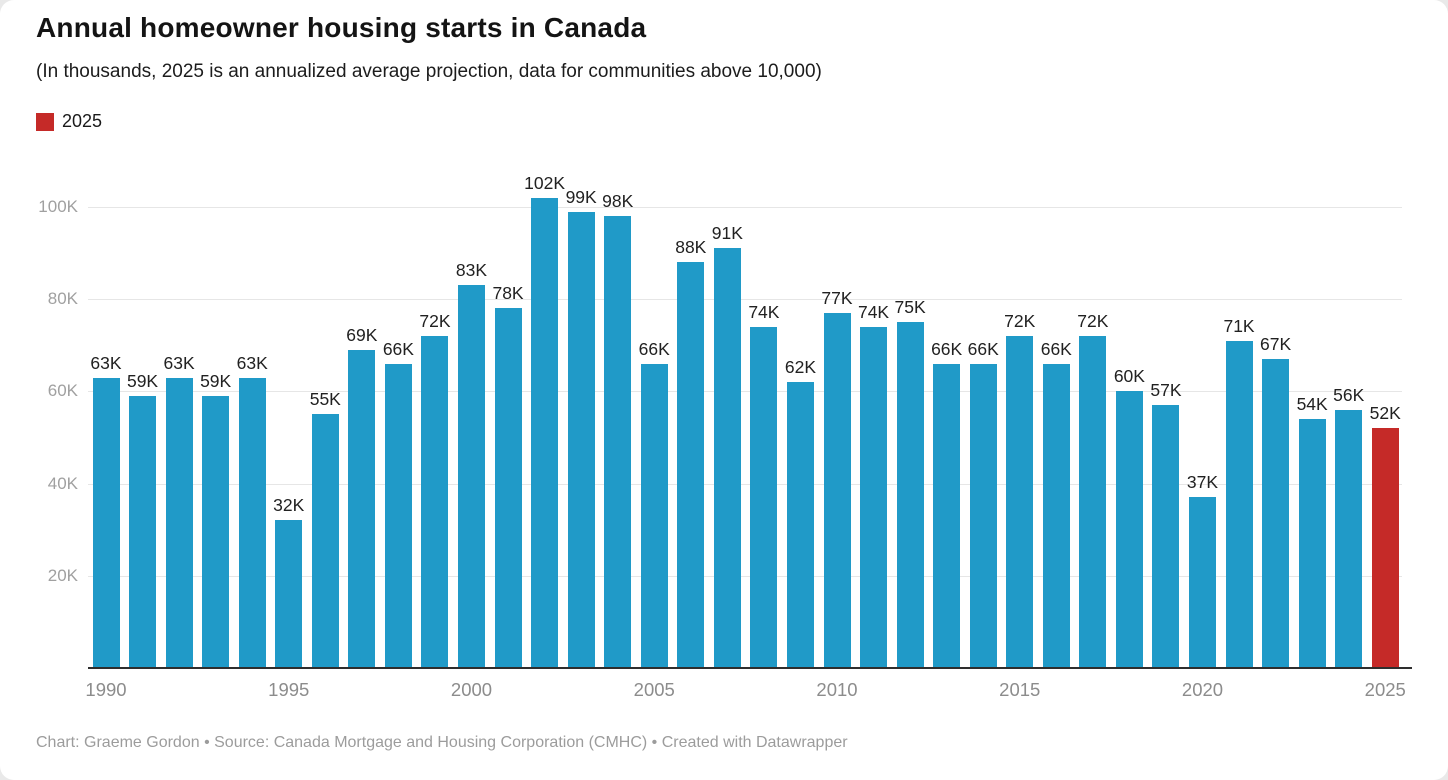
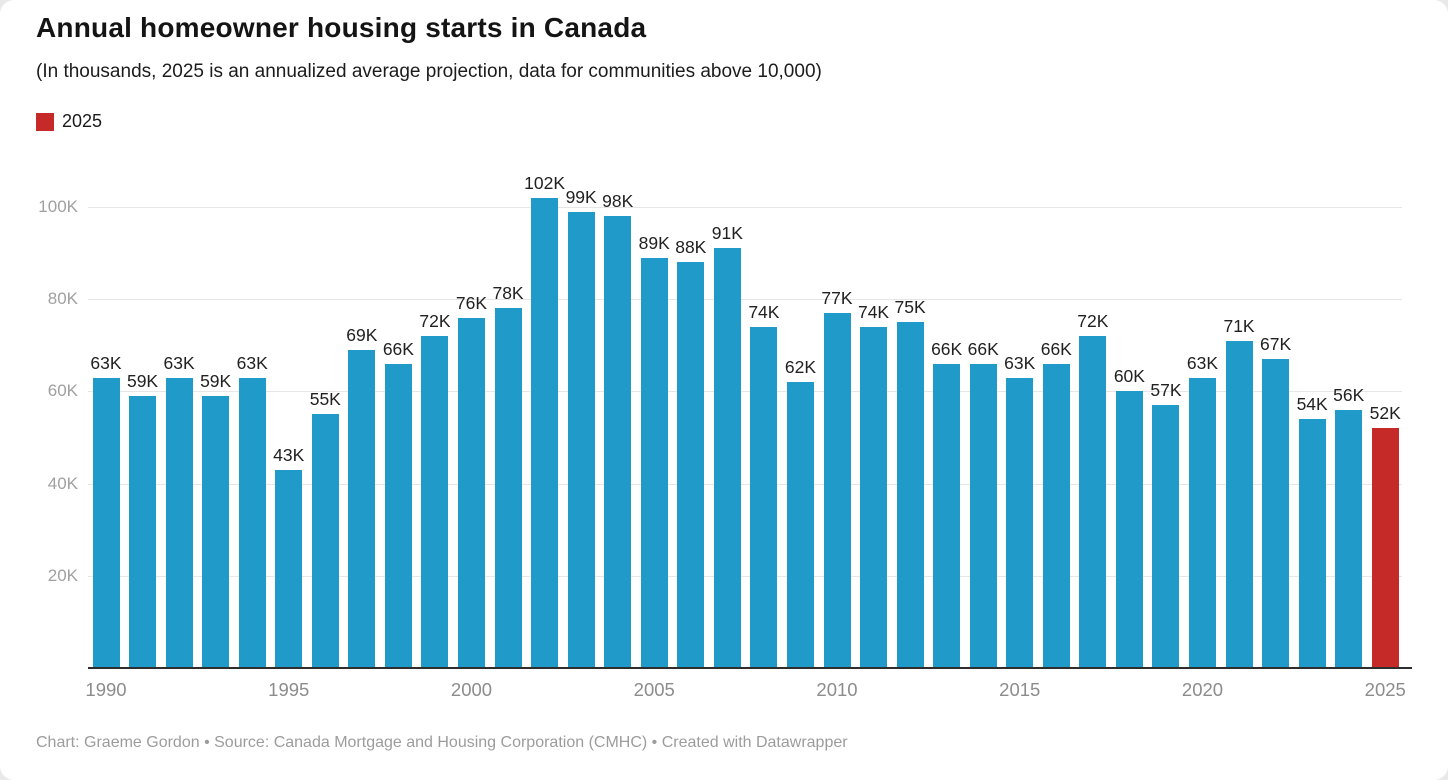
1995: 32K -> 43K
2000: 83K -> 76K
2005: 66K -> 89K
2015: 72K -> 63K
2020: 37K -> 63K
